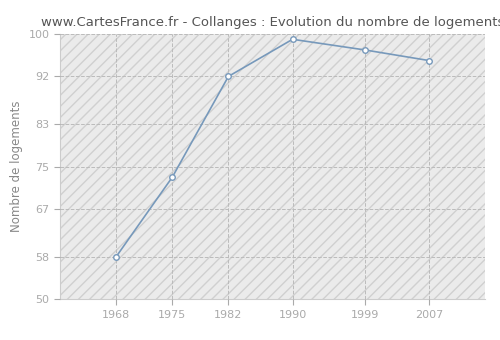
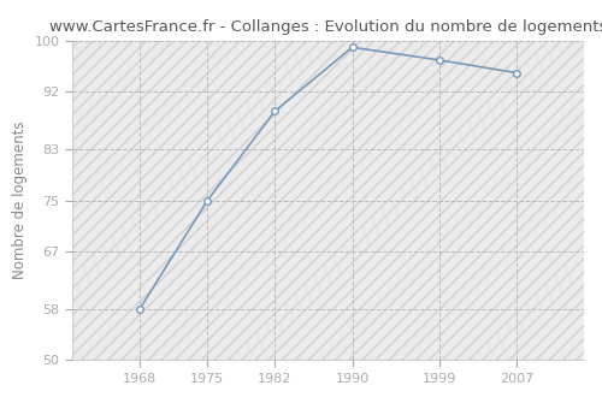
1975: 73 -> 75
1982: 92 -> 89
